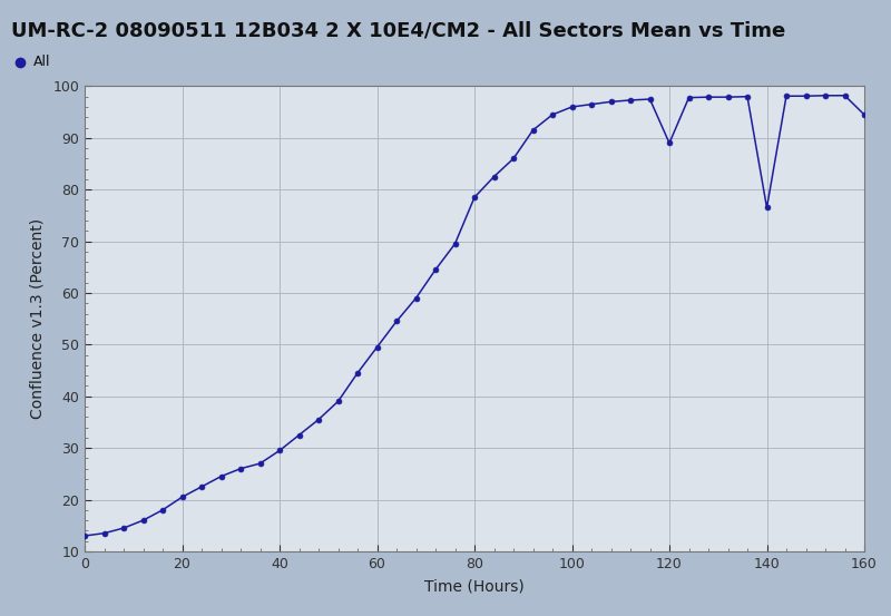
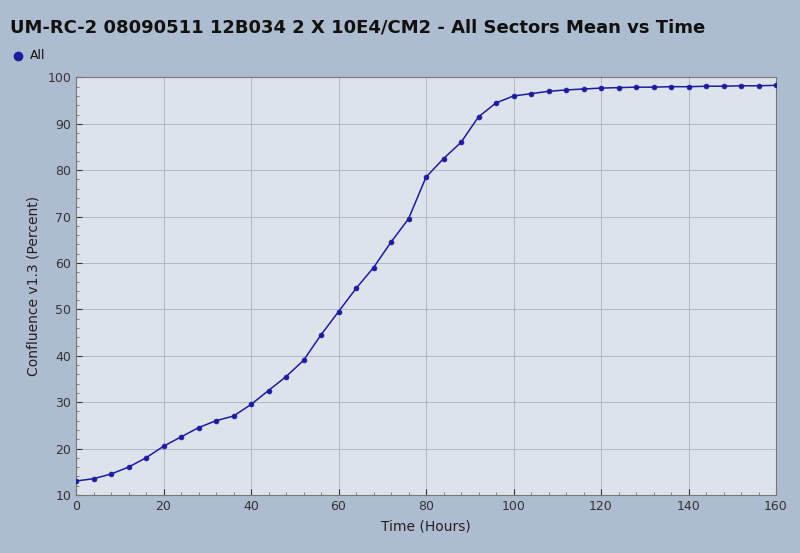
120: 89.0 -> 97.7
140: 76.5 -> 98.0
160: 94.5 -> 98.3
